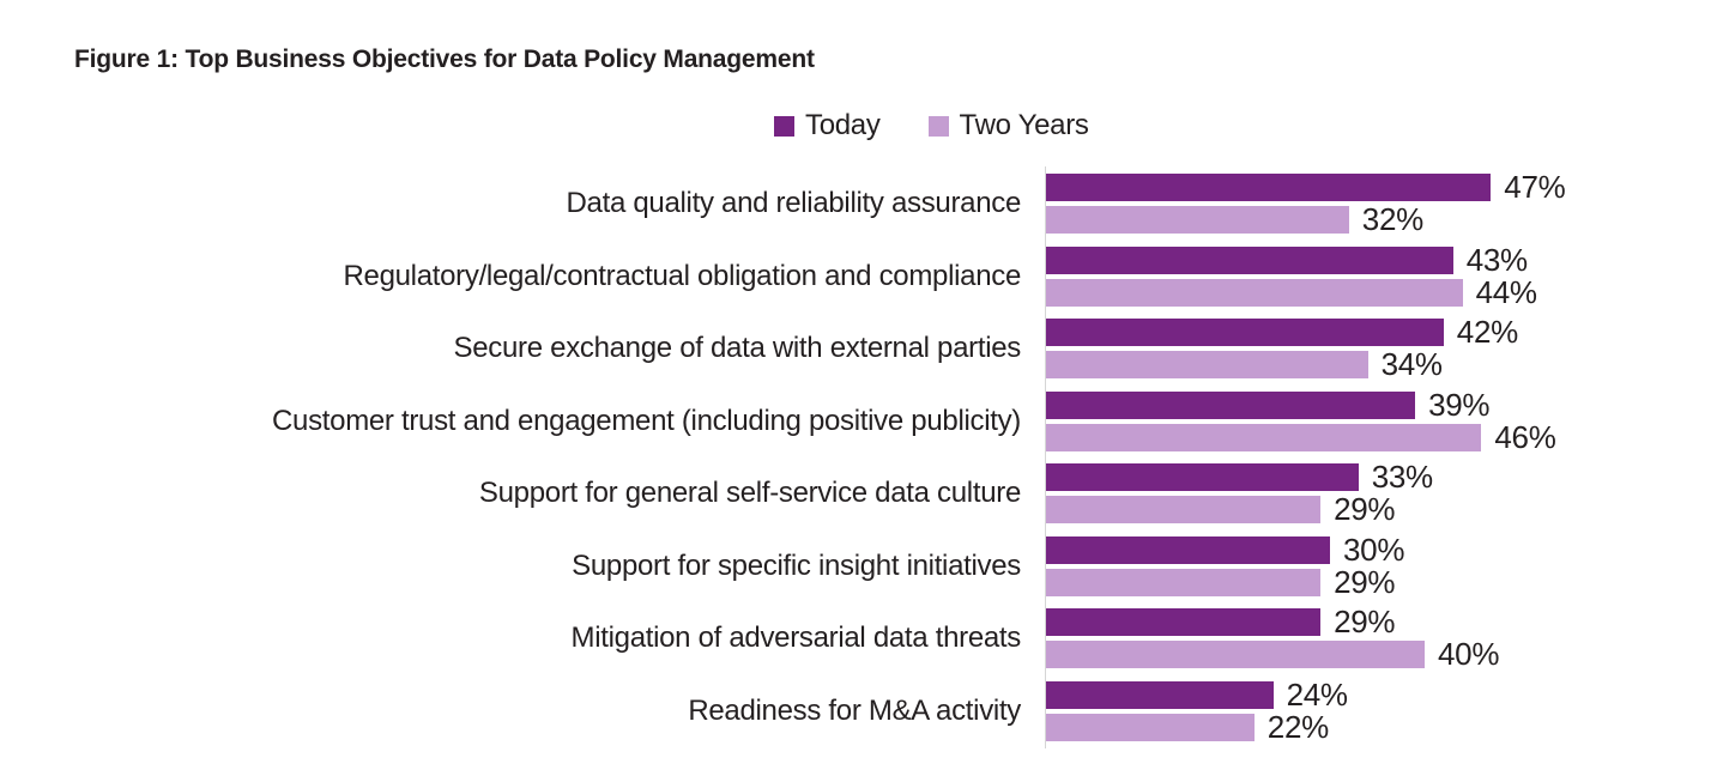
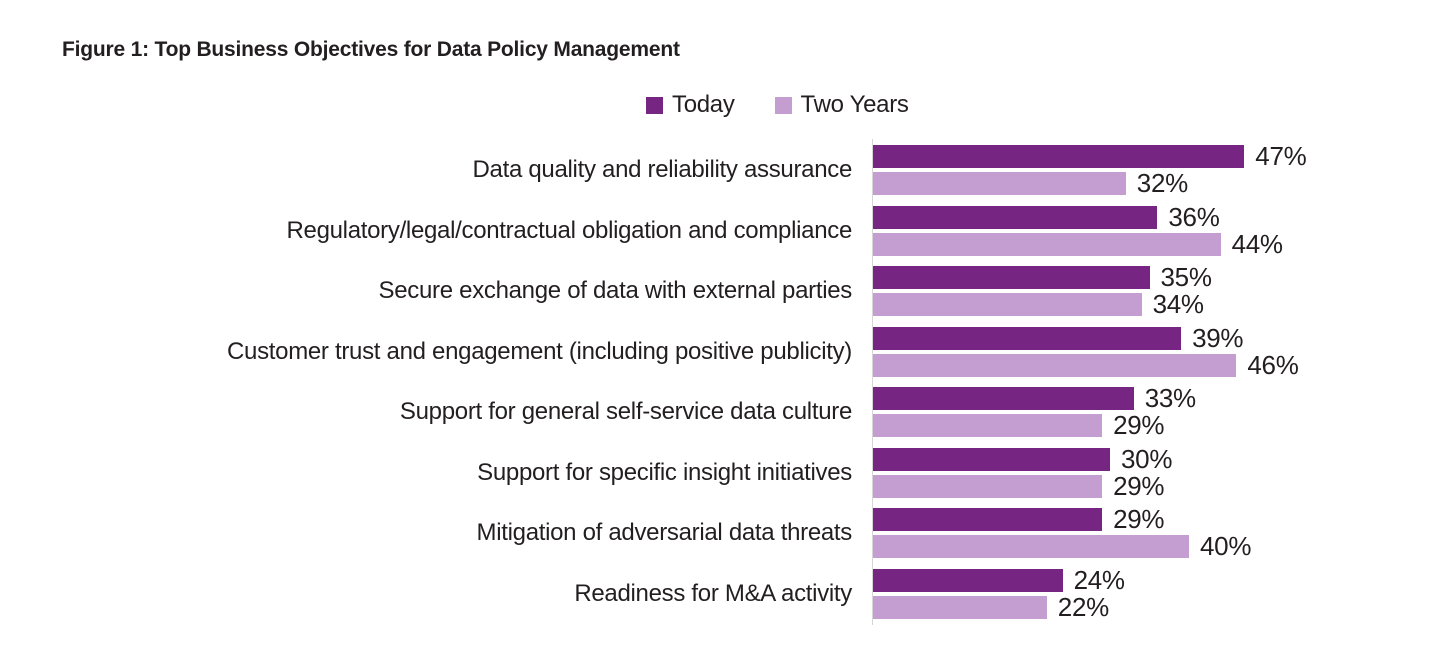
Today/Regulatory/legal/contractual obligation and compliance: 43% -> 36%
Today/Secure exchange of data with external parties: 42% -> 35%
